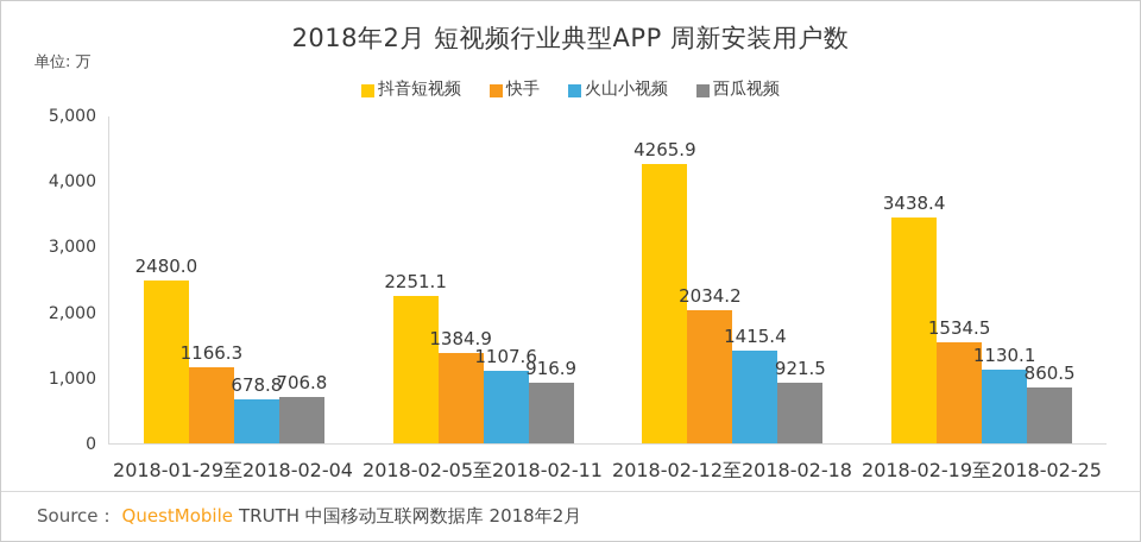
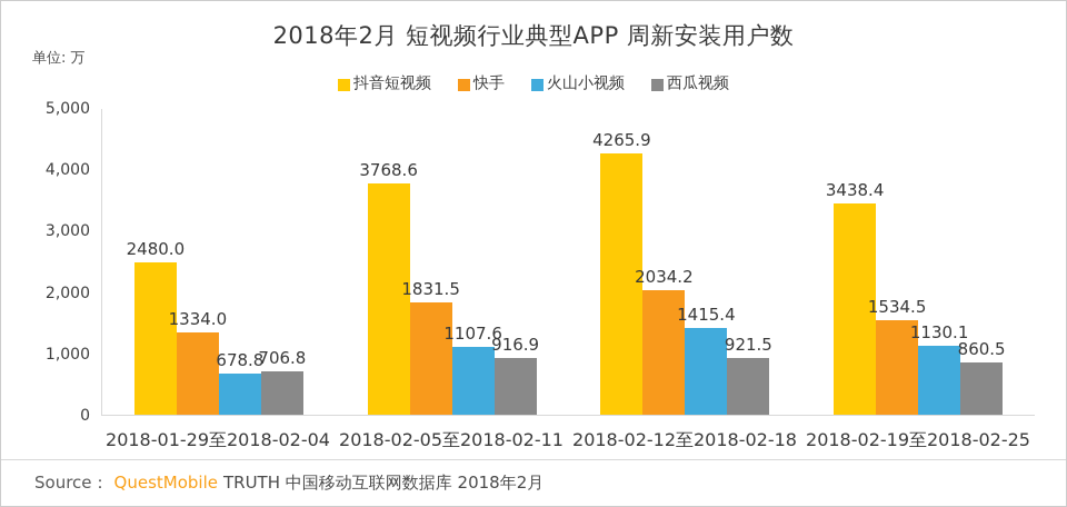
快手/2018-01-29至2018-02-04: 1166.3 -> 1334.0
抖音短视频/2018-02-05至2018-02-11: 2251.1 -> 3768.6
快手/2018-02-05至2018-02-11: 1384.9 -> 1831.5
